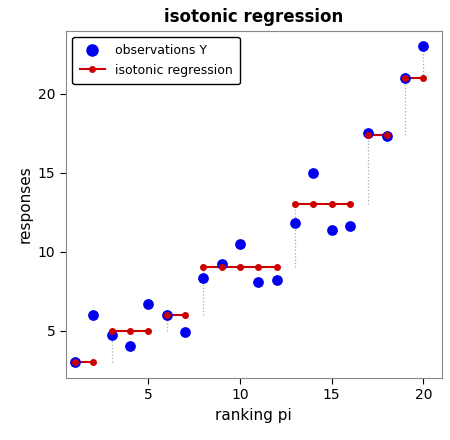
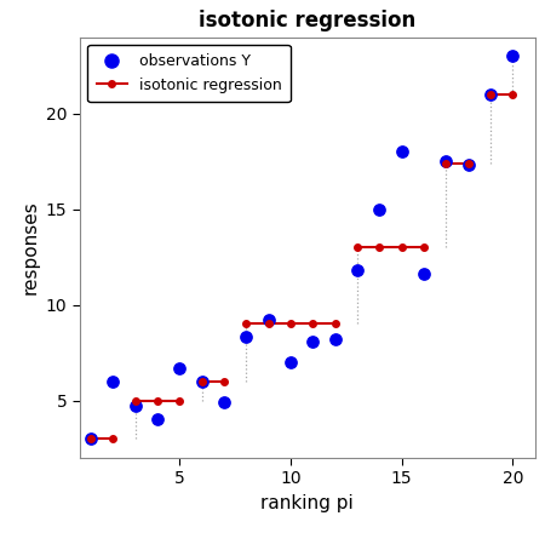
10: 10.5 -> 7.0
15: 11.4 -> 18.0
